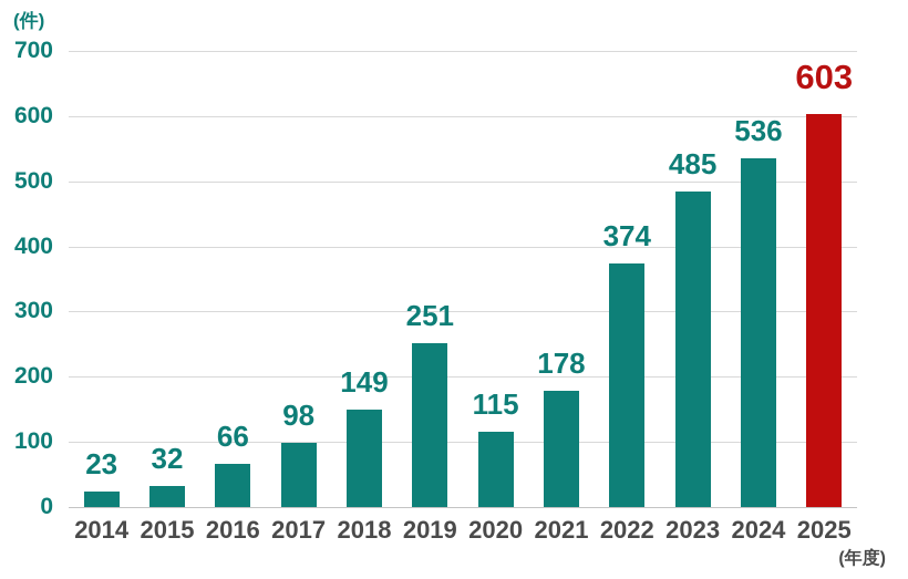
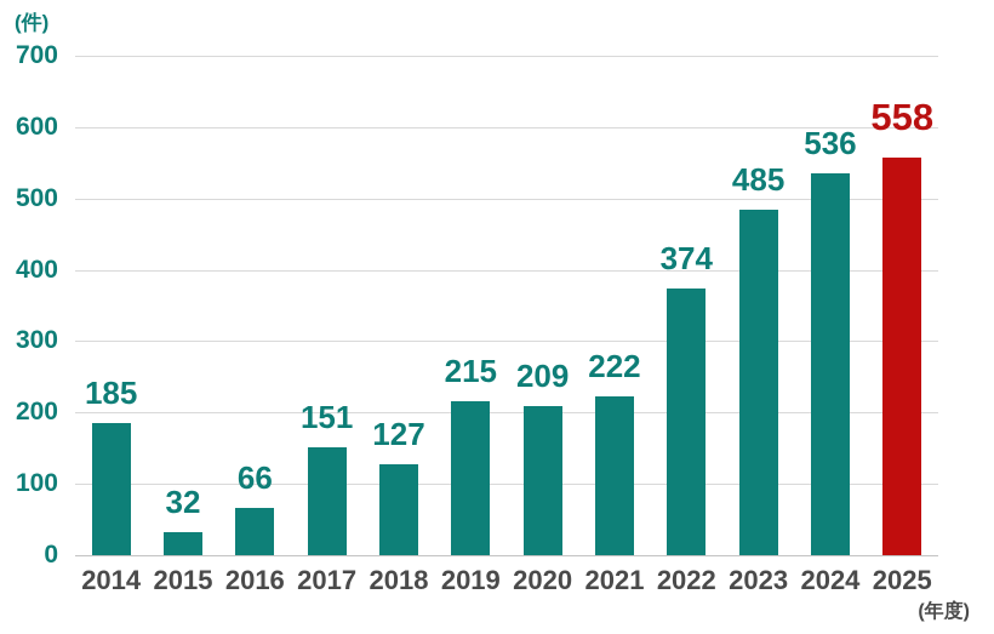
2014: 23 -> 185
2017: 98 -> 151
2018: 149 -> 127
2019: 251 -> 215
2020: 115 -> 209
2021: 178 -> 222
2025: 603 -> 558
